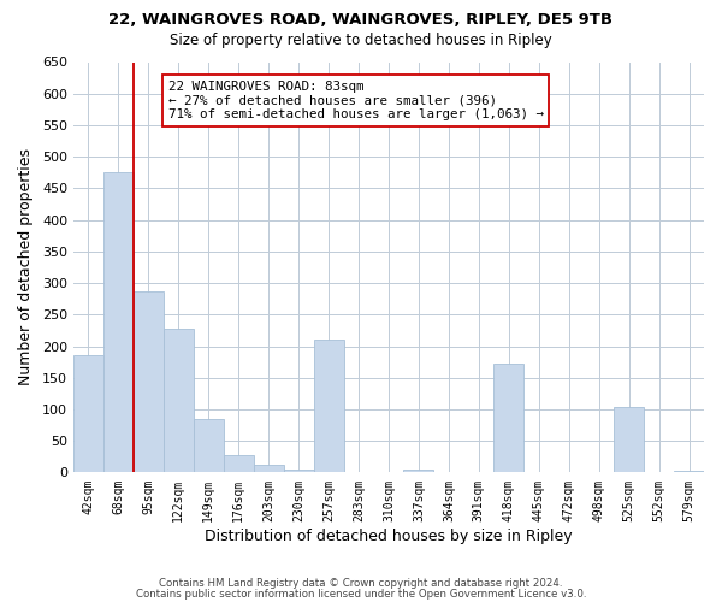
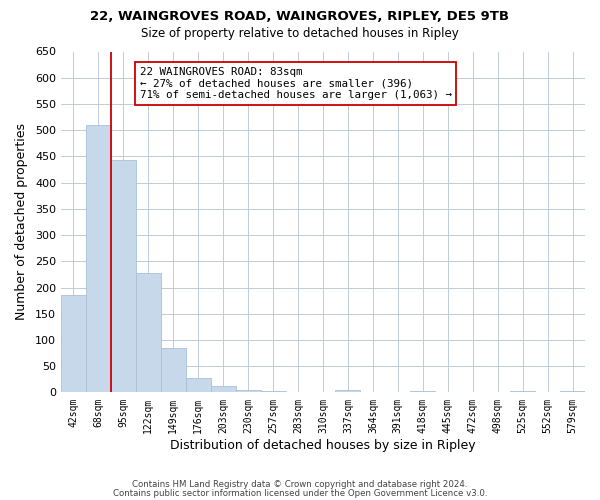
68sqm: 476 -> 510
95sqm: 286 -> 443
257sqm: 210 -> 3
418sqm: 172 -> 3
525sqm: 104 -> 3
